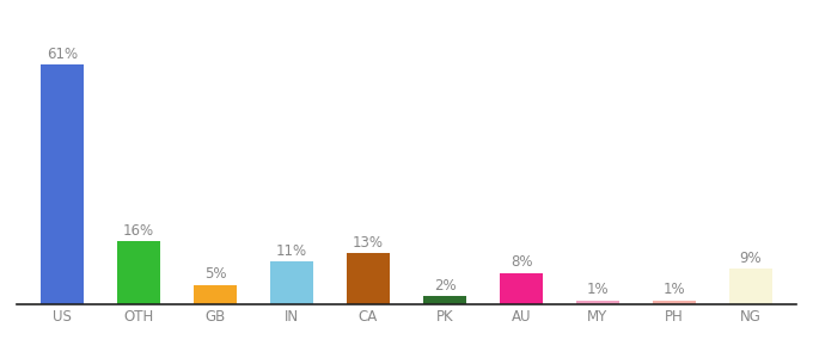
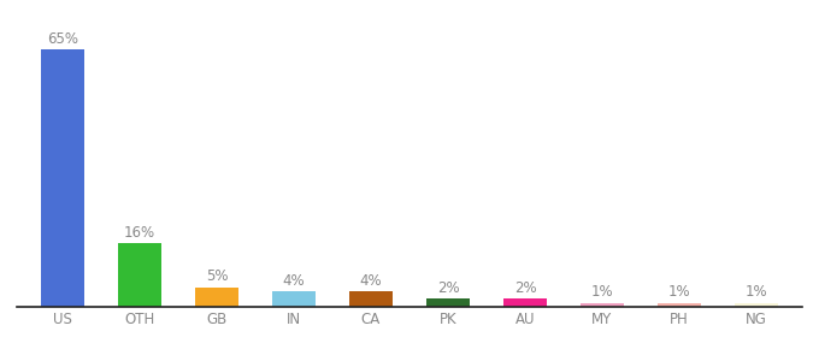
US: 61% -> 65%
IN: 11% -> 4%
CA: 13% -> 4%
AU: 8% -> 2%
NG: 9% -> 1%
